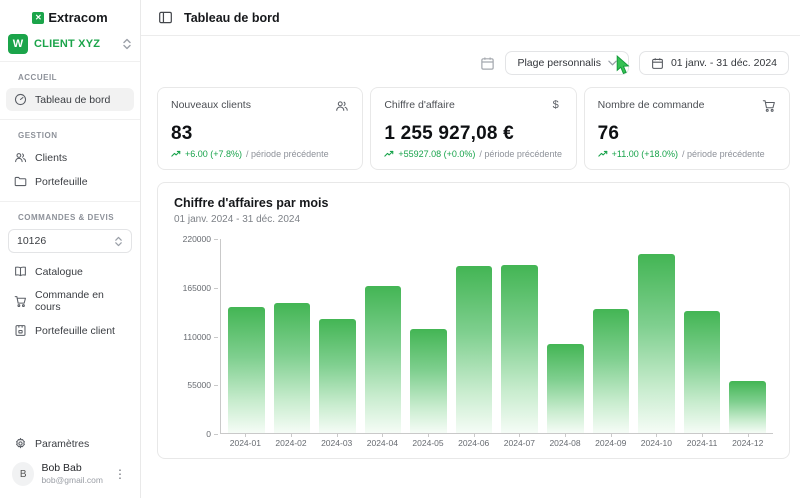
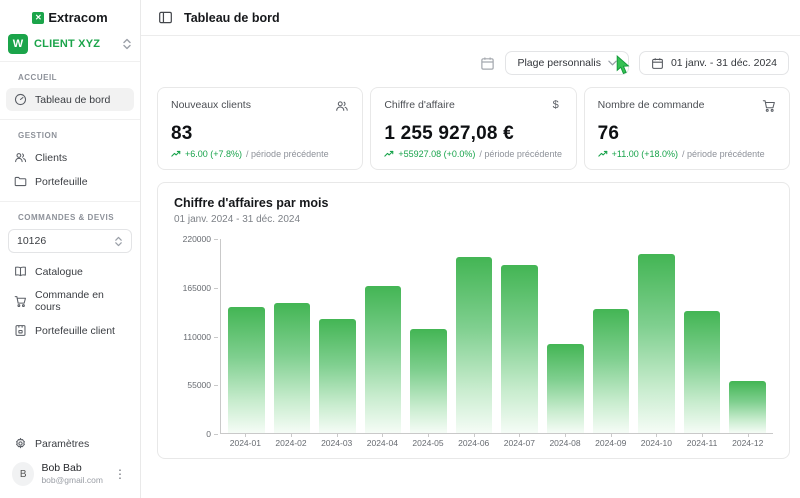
2024-06: 190000 -> 200000
